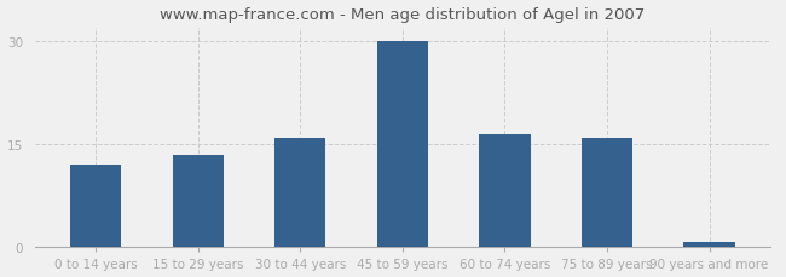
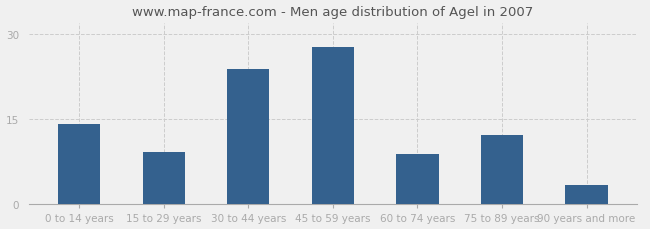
0 to 14 years: 12.0 -> 14.2
15 to 29 years: 13.5 -> 9.2
30 to 44 years: 16.0 -> 23.8
45 to 59 years: 30.0 -> 27.8
60 to 74 years: 16.5 -> 8.8
75 to 89 years: 16.0 -> 12.2
90 years and more: 0.7 -> 3.4
